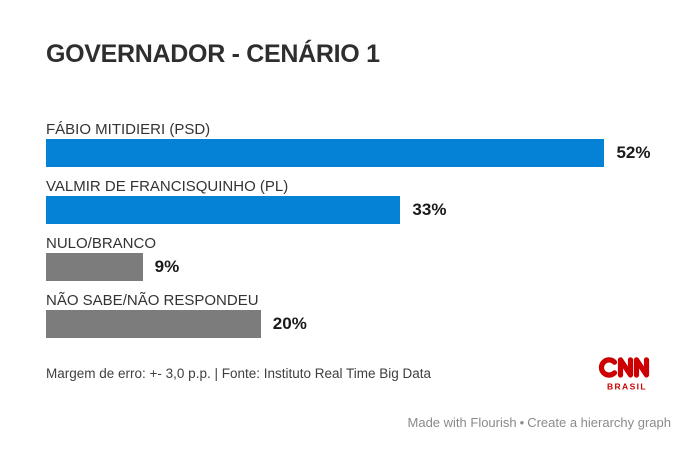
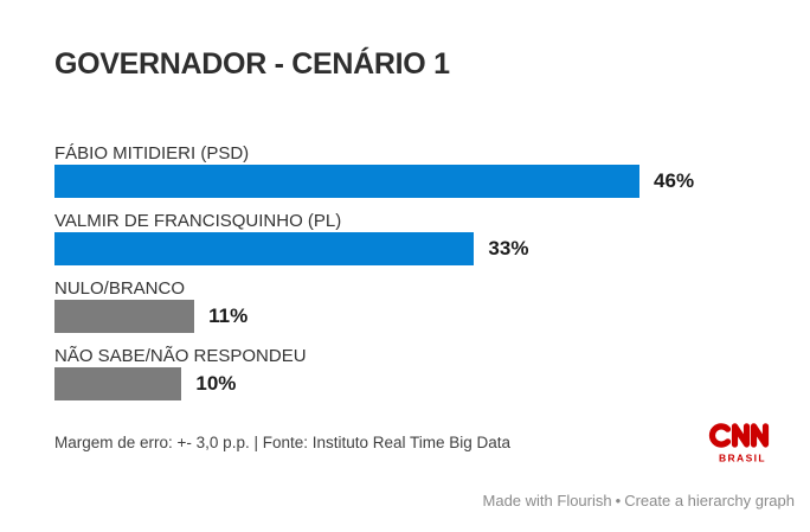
FÁBIO MITIDIERI (PSD): 52% -> 46%
NULO/BRANCO: 9% -> 11%
NÃO SABE/NÃO RESPONDEU: 20% -> 10%
